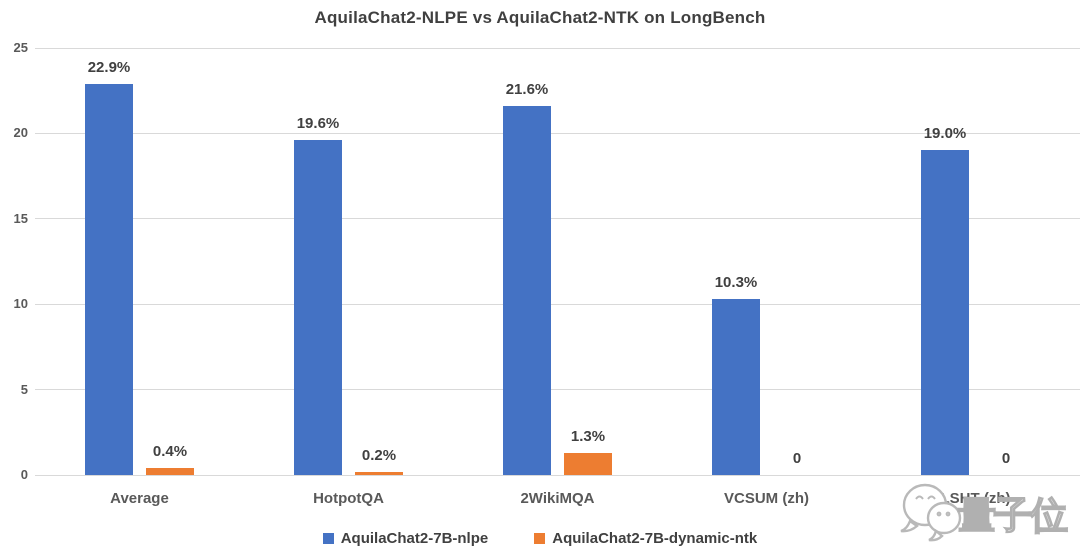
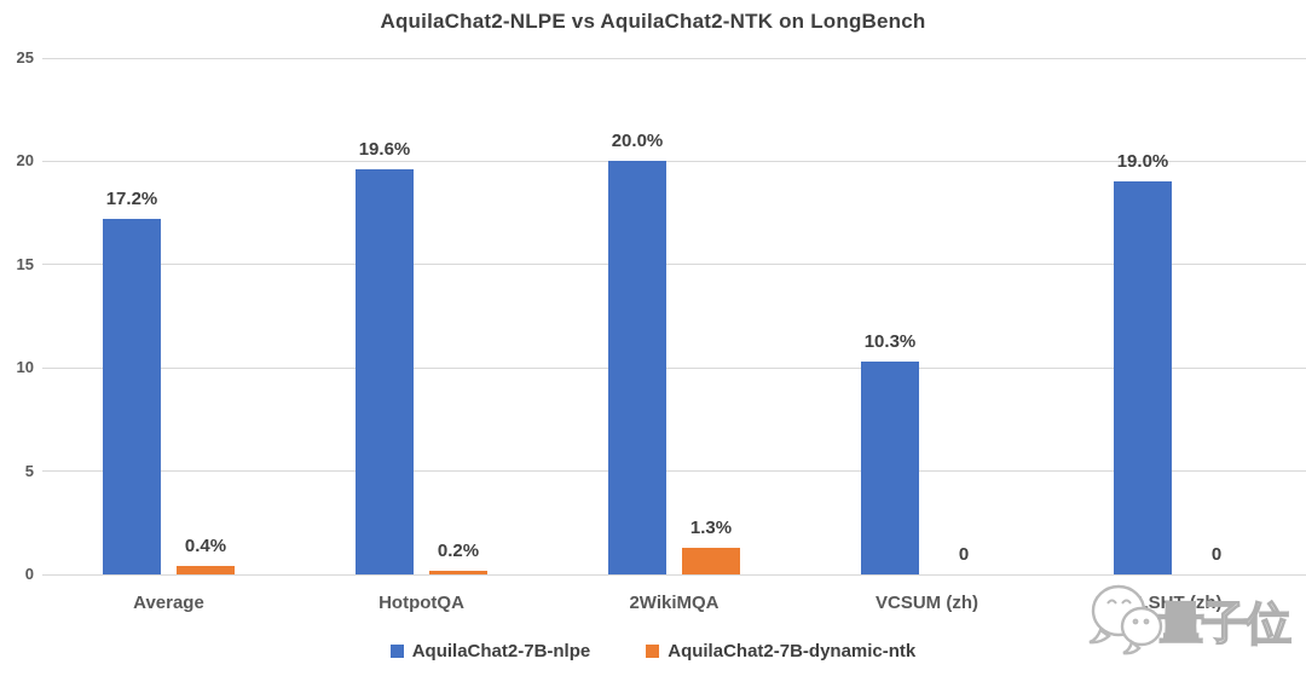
AquilaChat2-7B-nlpe/Average: 22.9% -> 17.2%
AquilaChat2-7B-nlpe/2WikiMQA: 21.6% -> 20.0%
